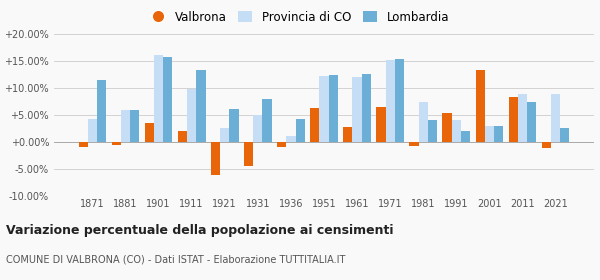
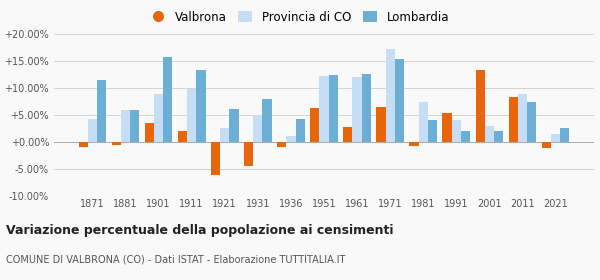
Provincia di CO/1901: 16.0% -> 8.9%
Provincia di CO/1971: 15.2% -> 17.2%
Lombardia/2001: 3.0% -> 2.0%
Provincia di CO/2021: 8.8% -> 1.5%
